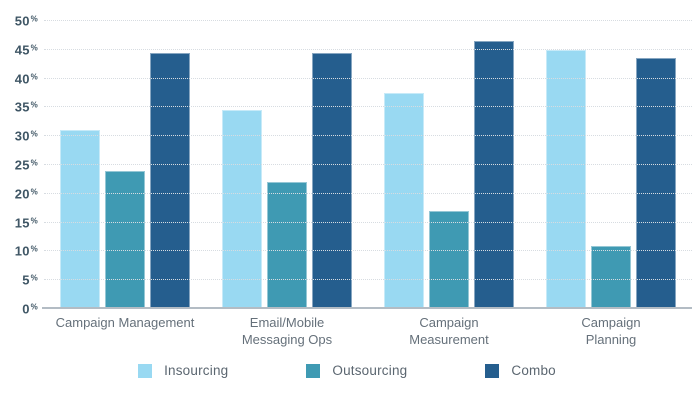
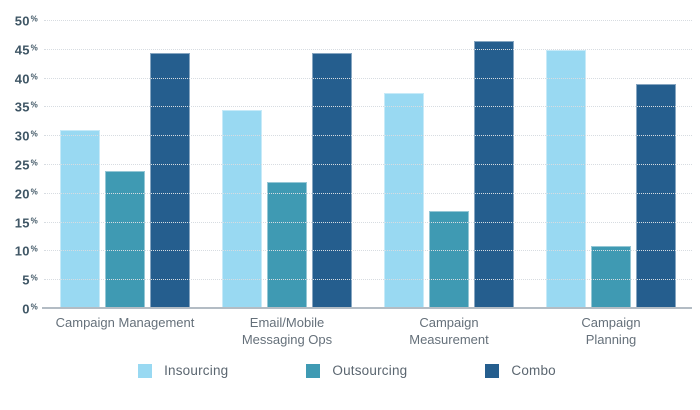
Combo/Campaign Planning: 44 -> 39
